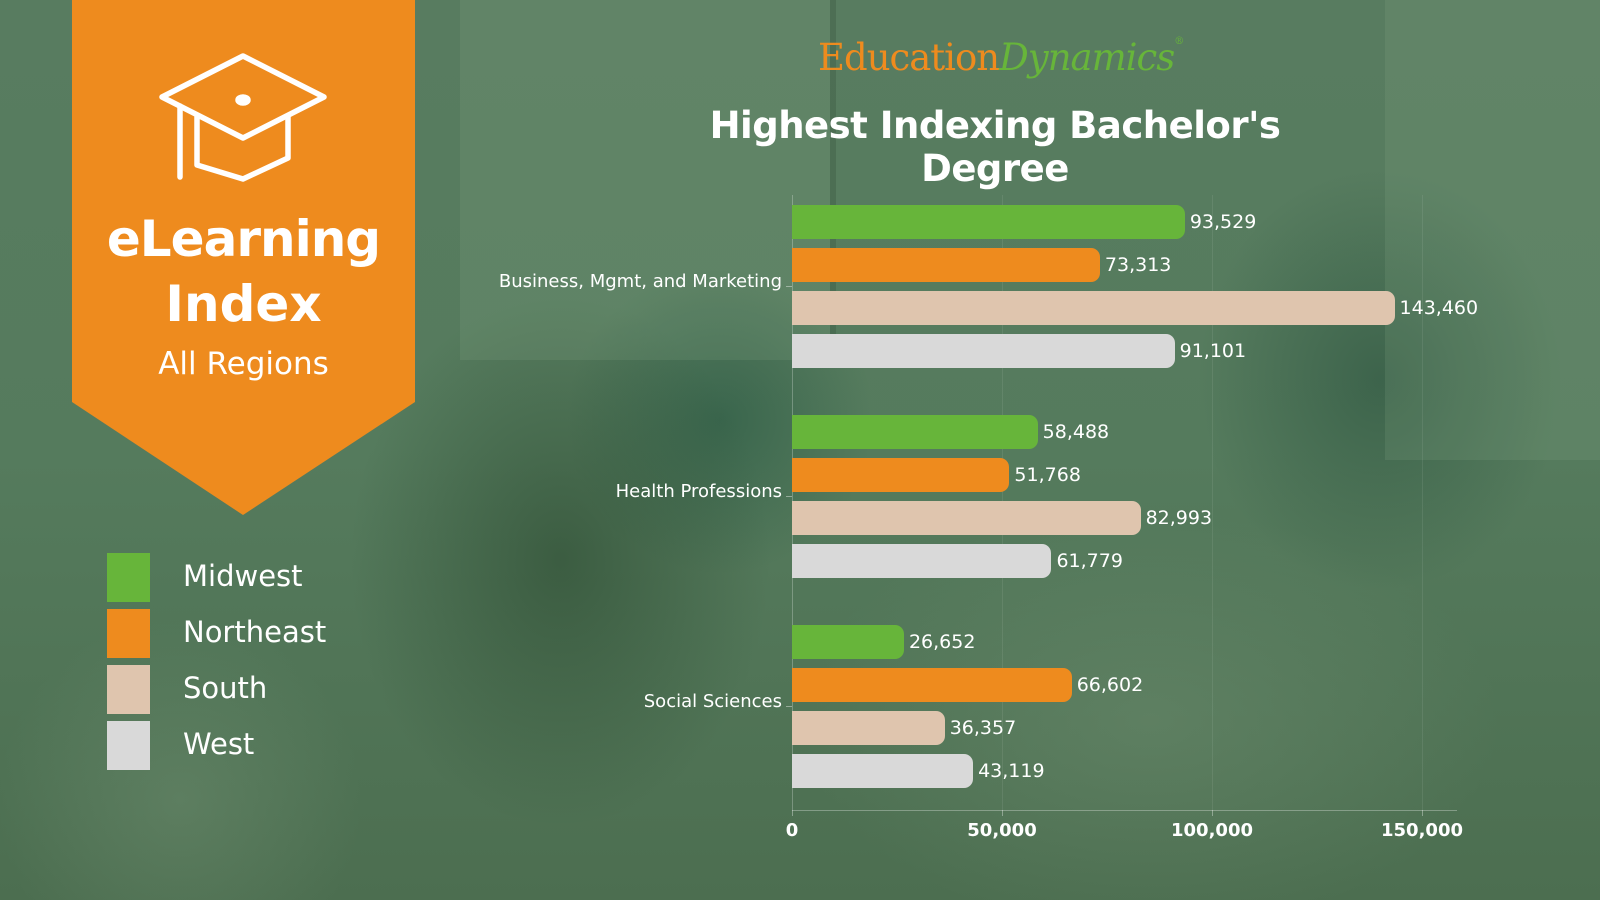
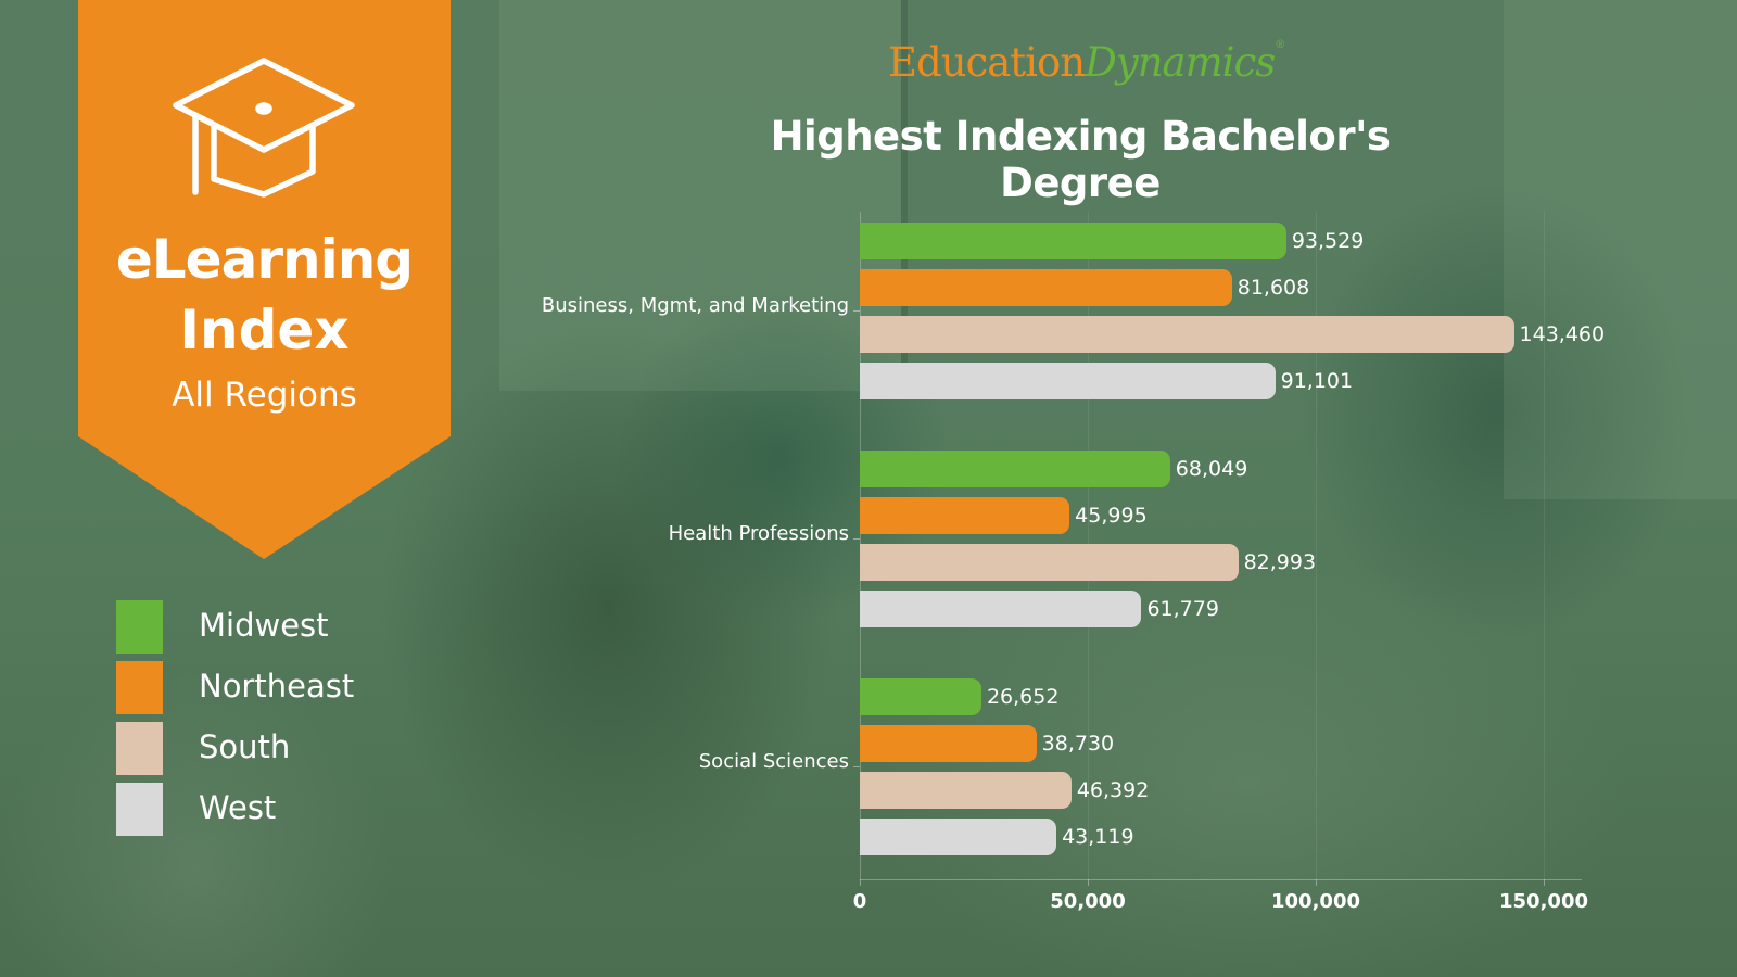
Northeast/Business, Mgmt, and Marketing: 73,313 -> 81,608
Midwest/Health Professions: 58,488 -> 68,049
Northeast/Health Professions: 51,768 -> 45,995
Northeast/Social Sciences: 66,602 -> 38,730
South/Social Sciences: 36,357 -> 46,392
